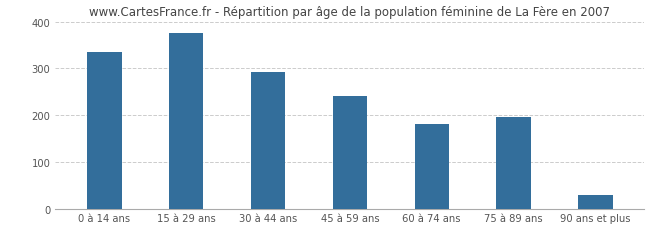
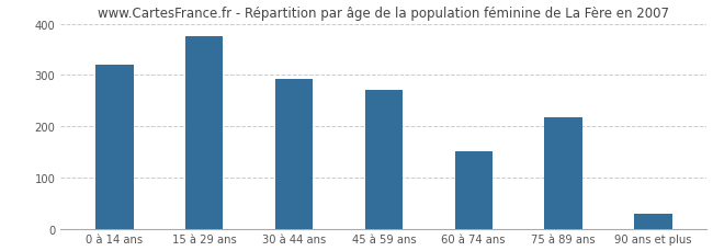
0 à 14 ans: 335 -> 320
45 à 59 ans: 240 -> 270
60 à 74 ans: 180 -> 150
75 à 89 ans: 195 -> 217
